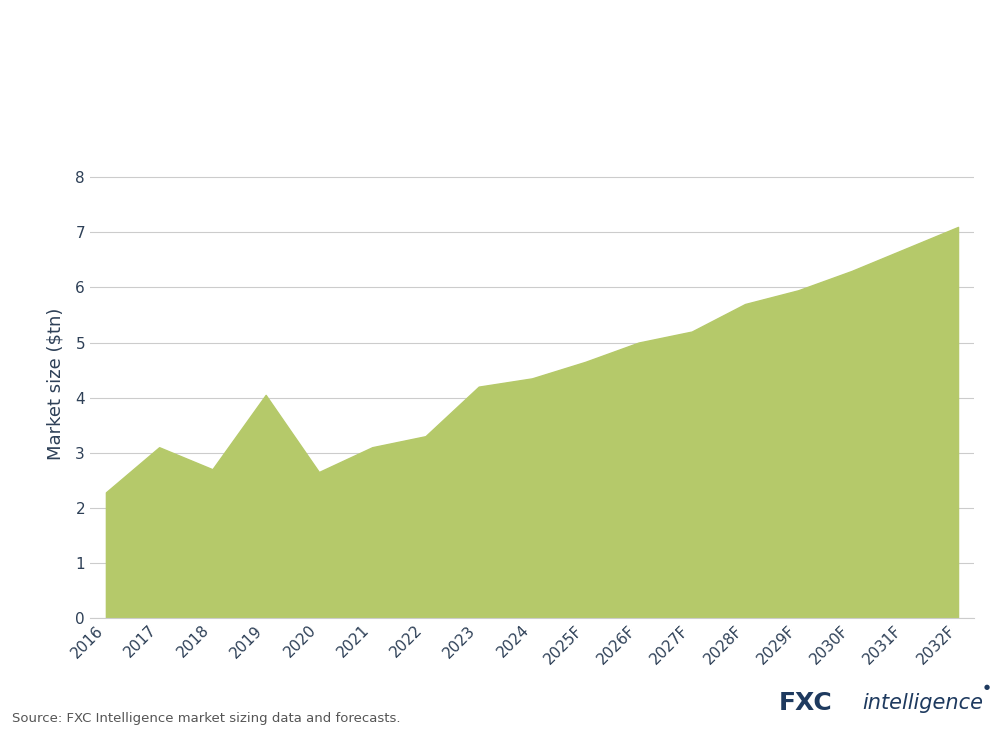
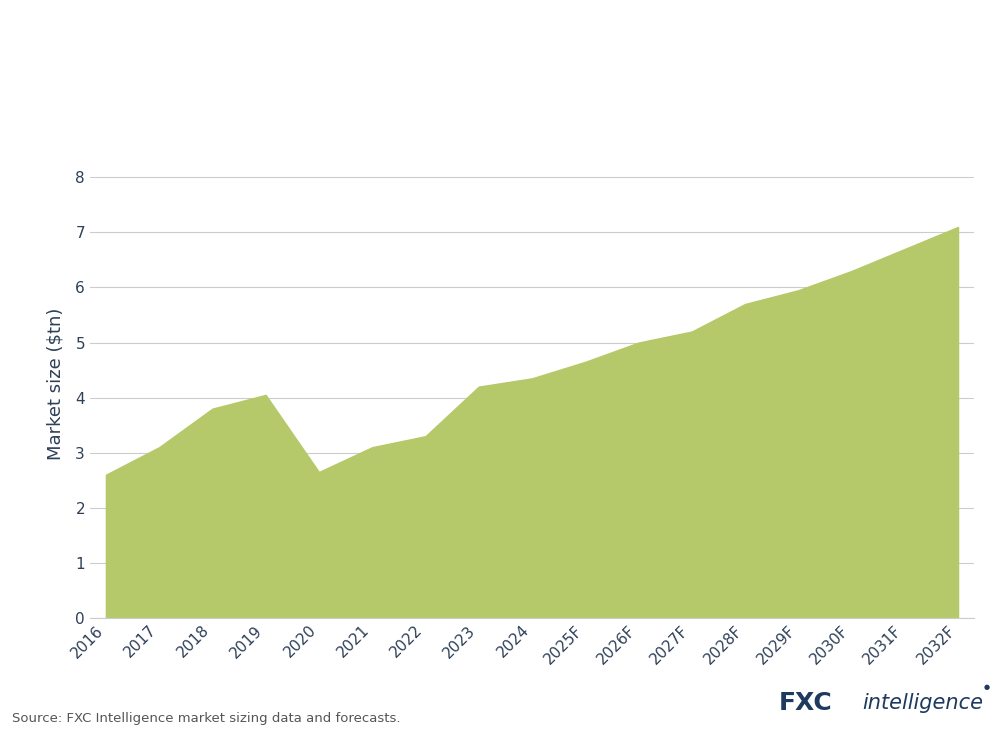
2016: 2.28 -> 2.60
2018: 2.70 -> 3.80
